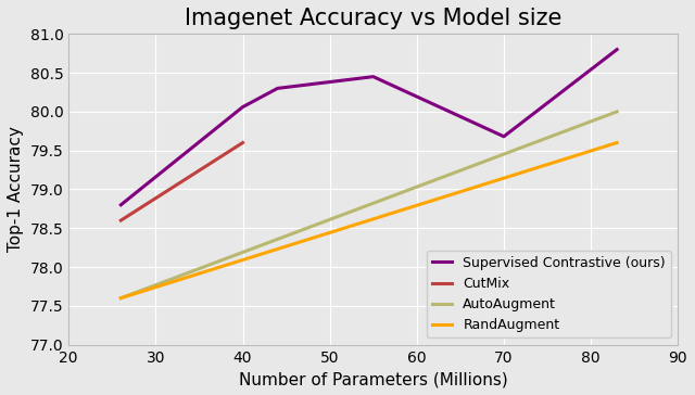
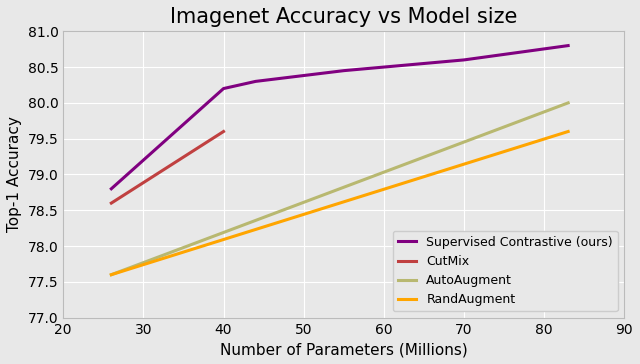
40: 80.06 -> 80.20
70: 79.68 -> 80.60
